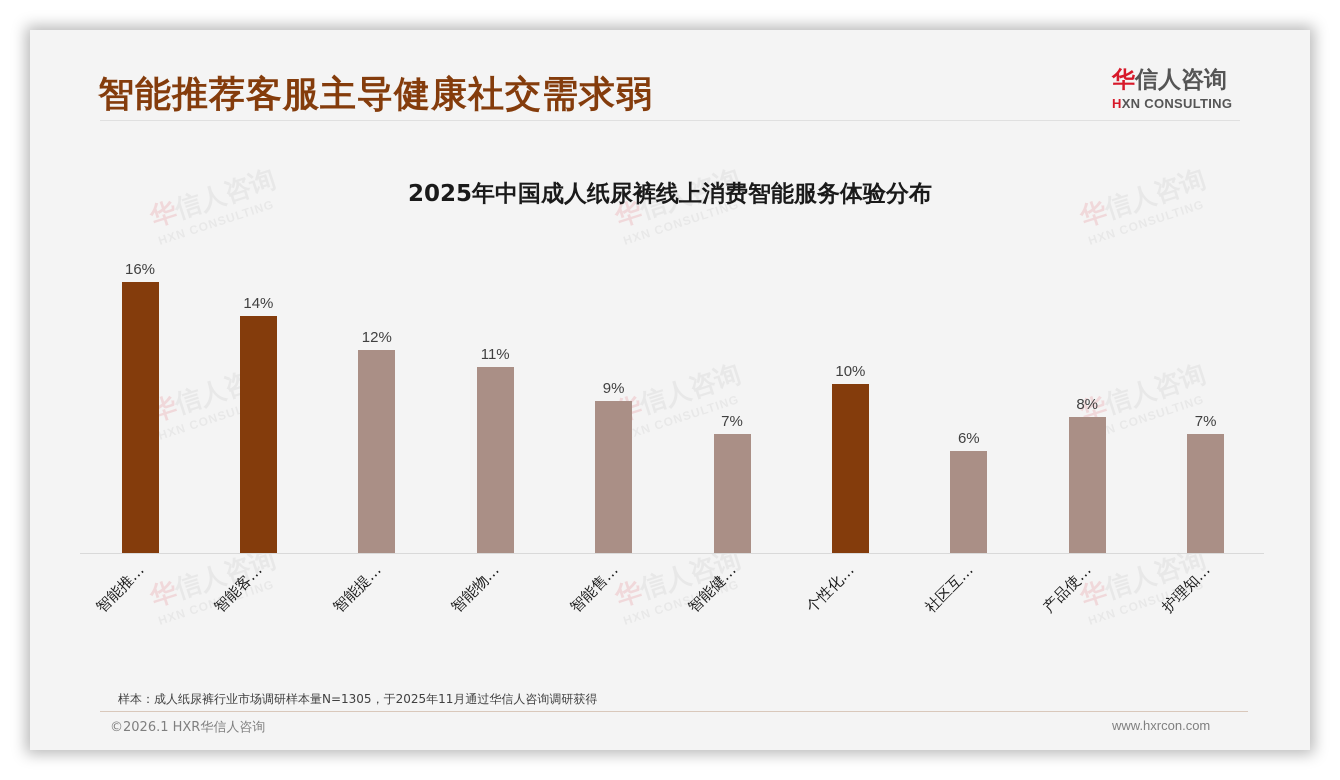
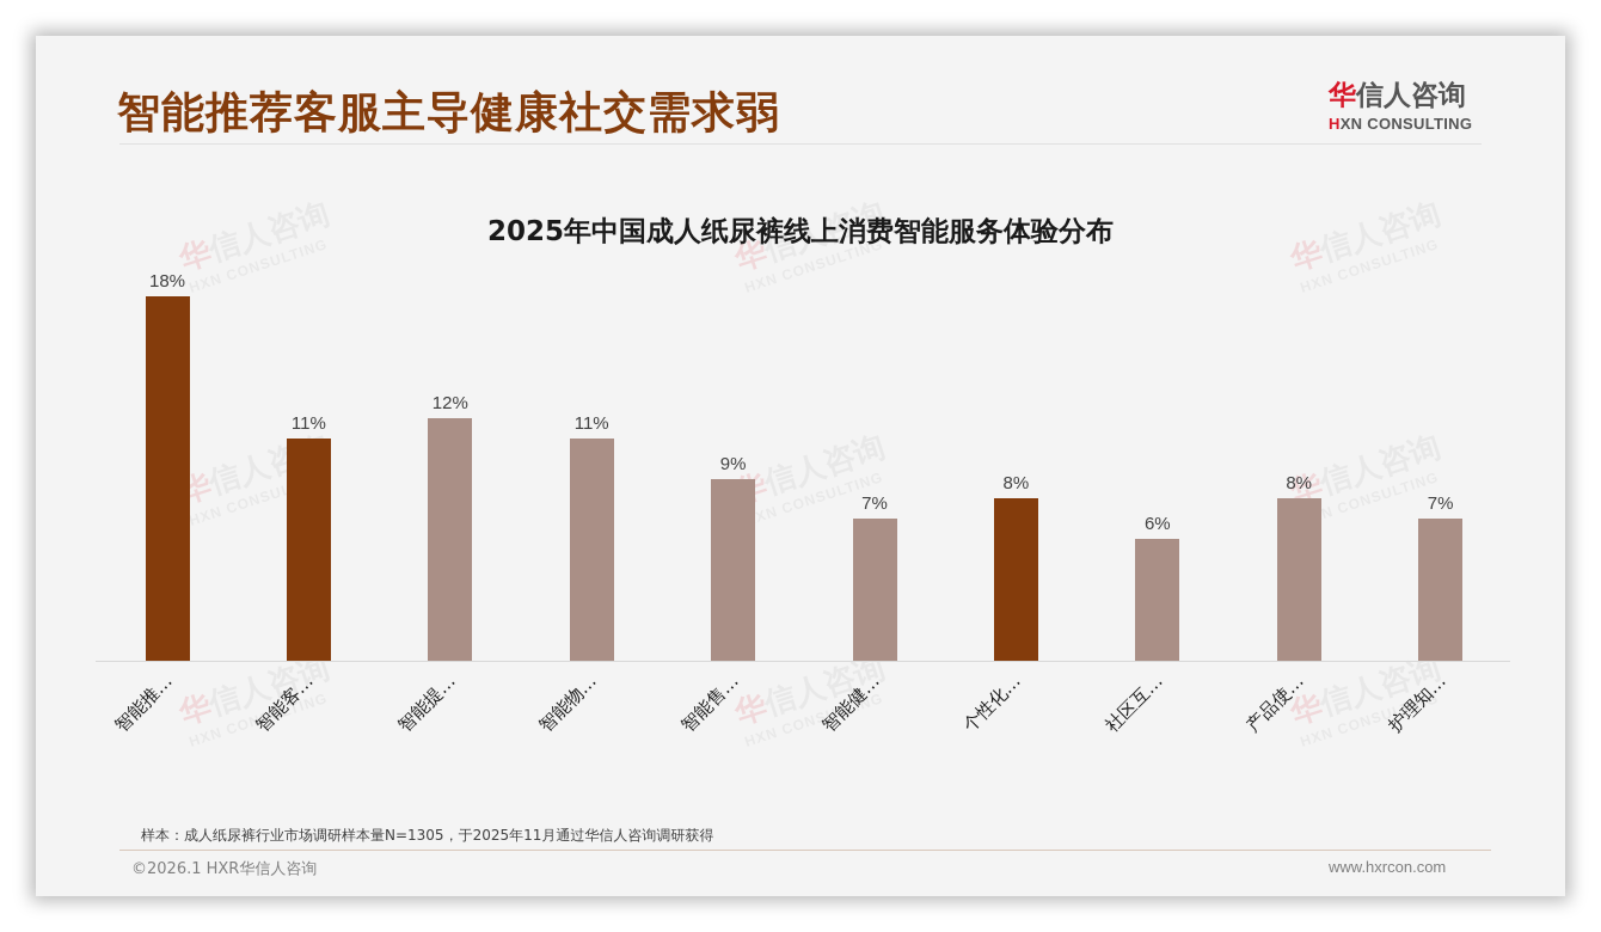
智能推…: 16% -> 18%
智能客…: 14% -> 11%
个性化…: 10% -> 8%
